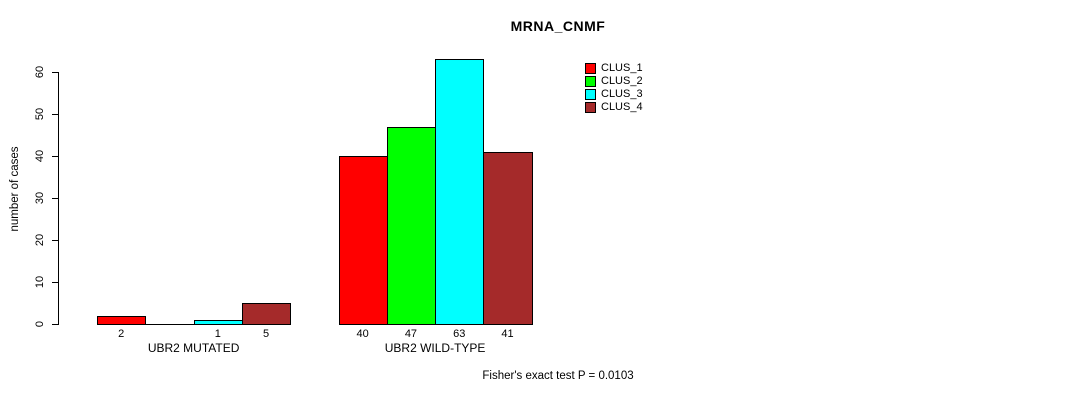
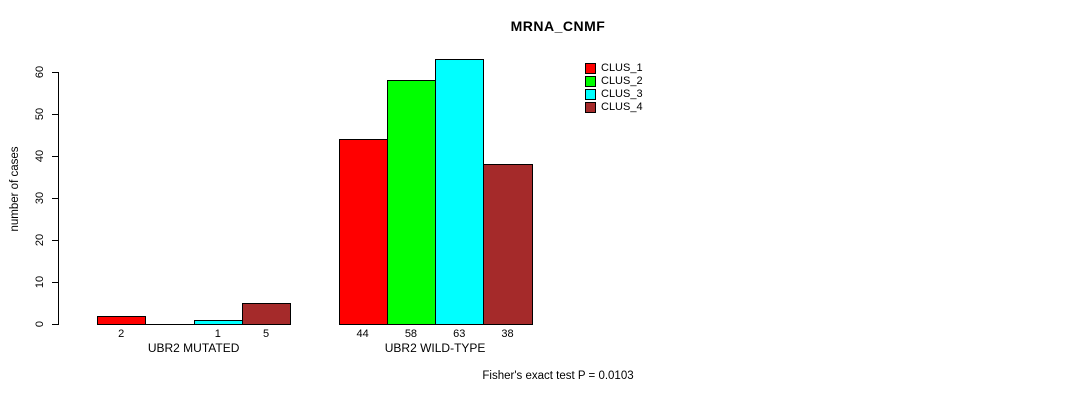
CLUS_1/UBR2 WILD-TYPE: 40 -> 44
CLUS_2/UBR2 WILD-TYPE: 47 -> 58
CLUS_4/UBR2 WILD-TYPE: 41 -> 38
